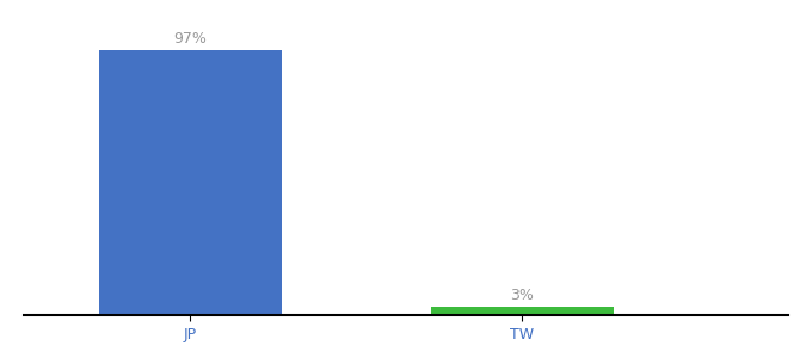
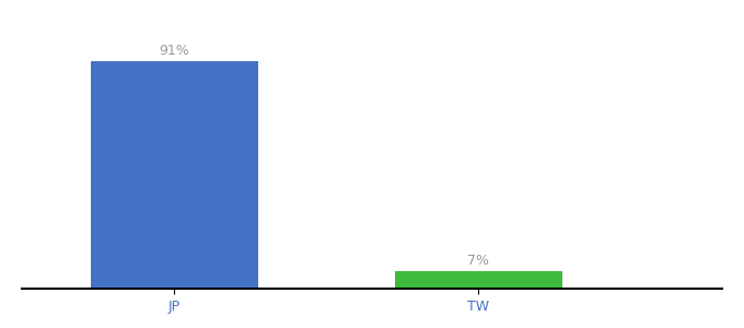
JP: 97% -> 91%
TW: 3% -> 7%
